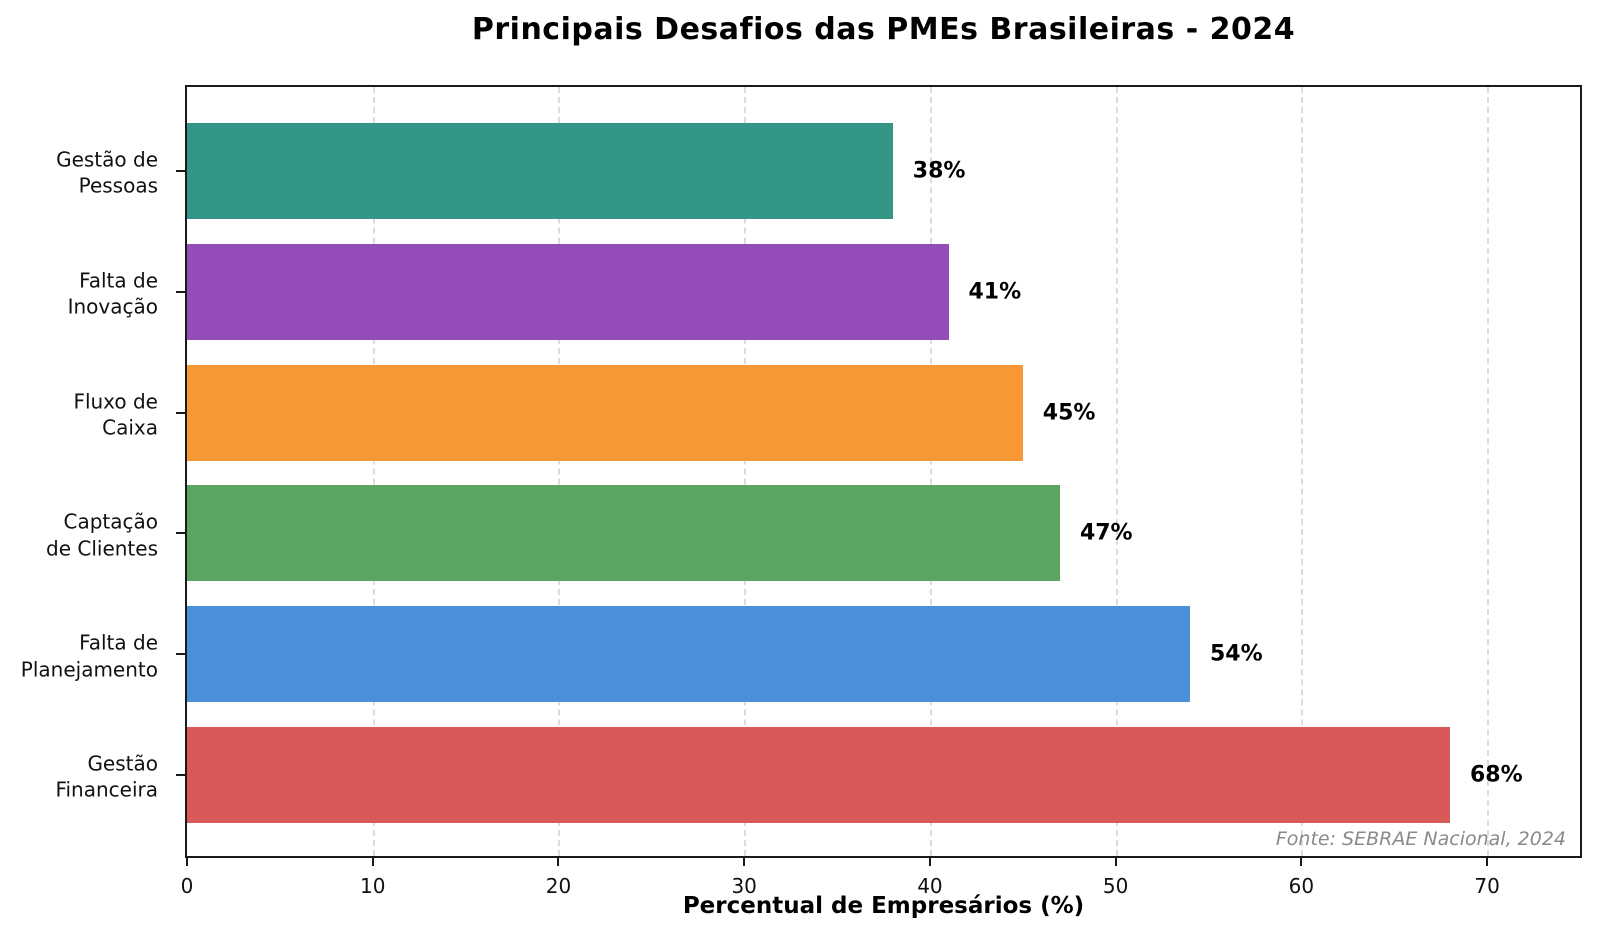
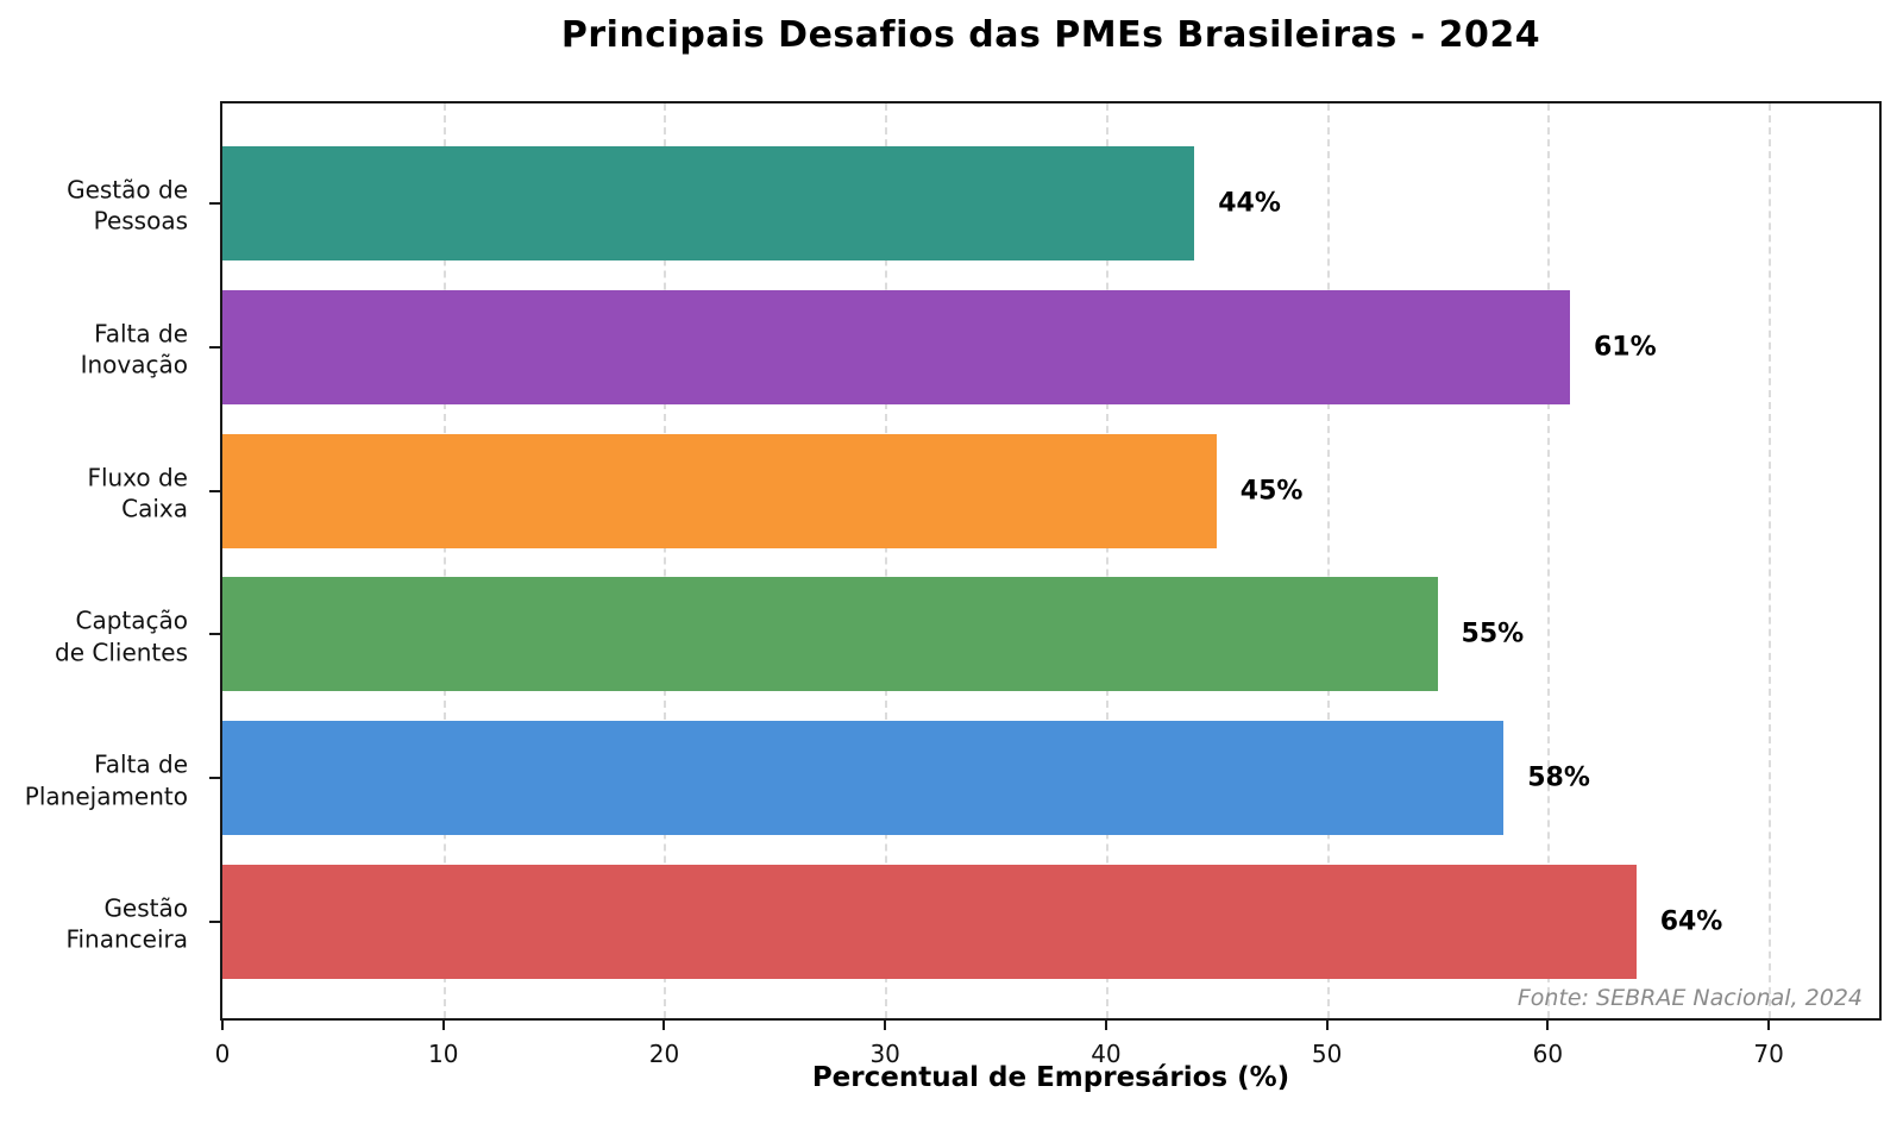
Gestão de Pessoas: 38% -> 44%
Falta de Inovação: 41% -> 61%
Captação de Clientes: 47% -> 55%
Falta de Planejamento: 54% -> 58%
Gestão Financeira: 68% -> 64%
